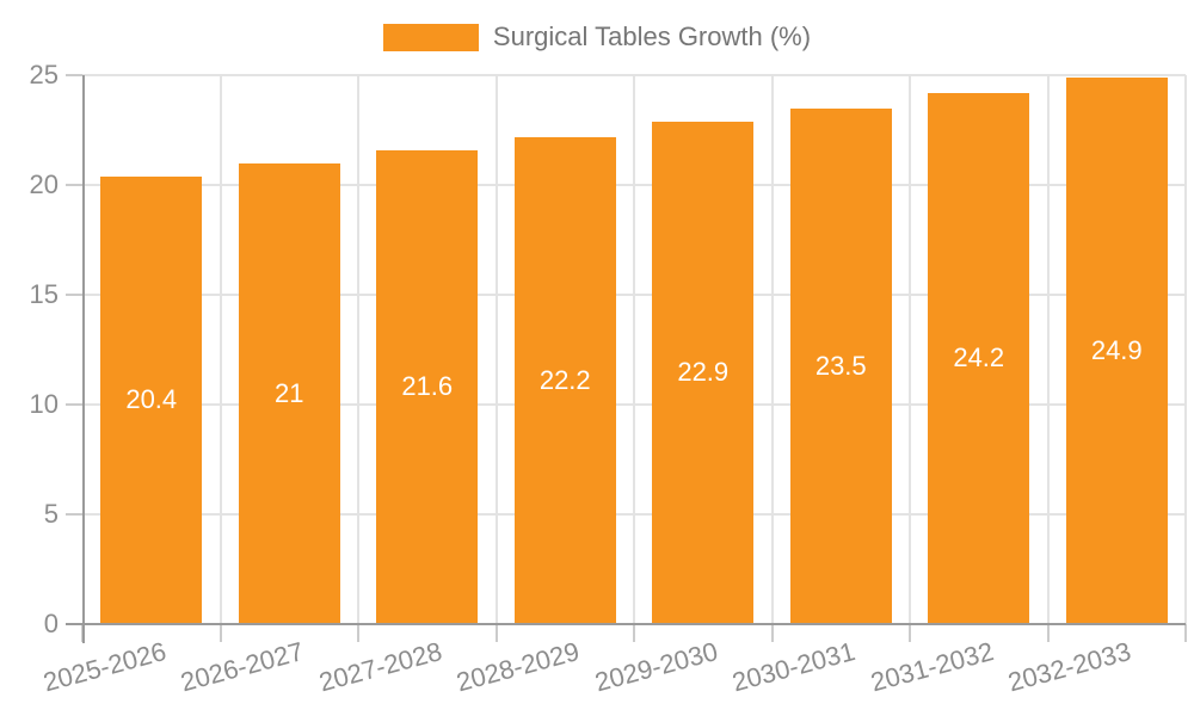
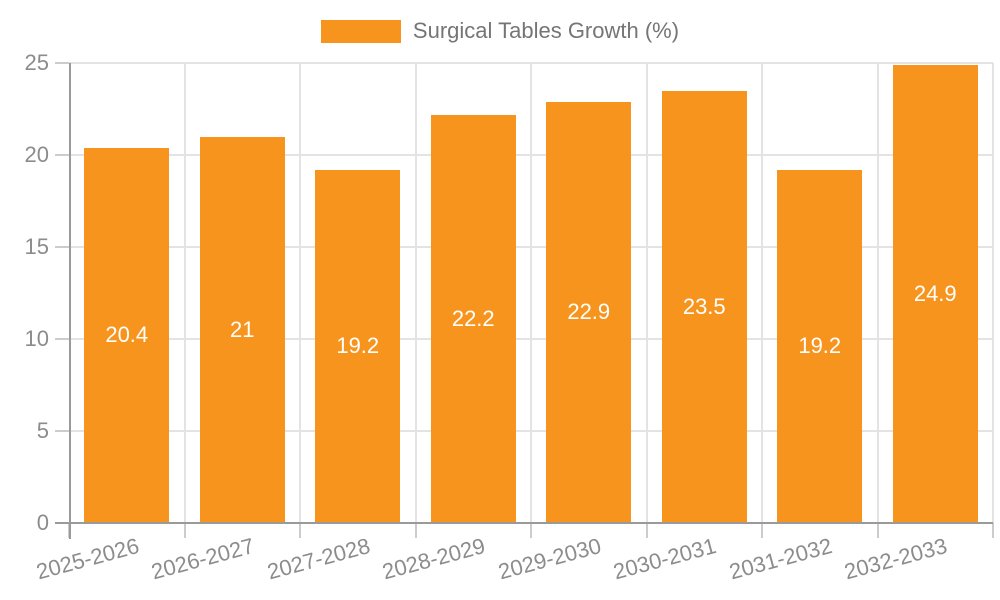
2027-2028: 21.6 -> 19.2
2031-2032: 24.2 -> 19.2
